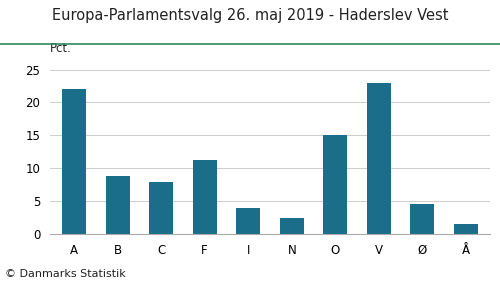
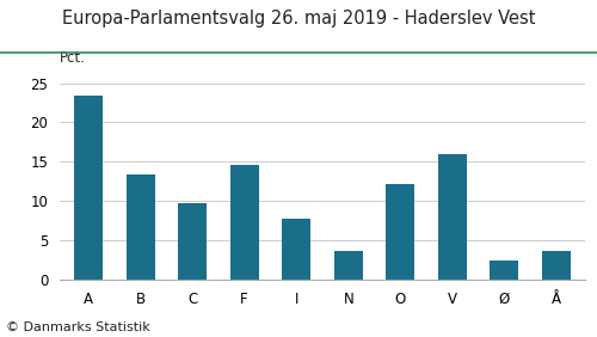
A: 22.0 -> 23.4
B: 8.8 -> 13.4
C: 7.9 -> 9.8
F: 11.2 -> 14.6
I: 3.9 -> 7.8
N: 2.5 -> 3.6
O: 15.0 -> 12.2
V: 23.0 -> 16.0
Ø: 4.5 -> 2.4
Å: 1.6 -> 3.6
